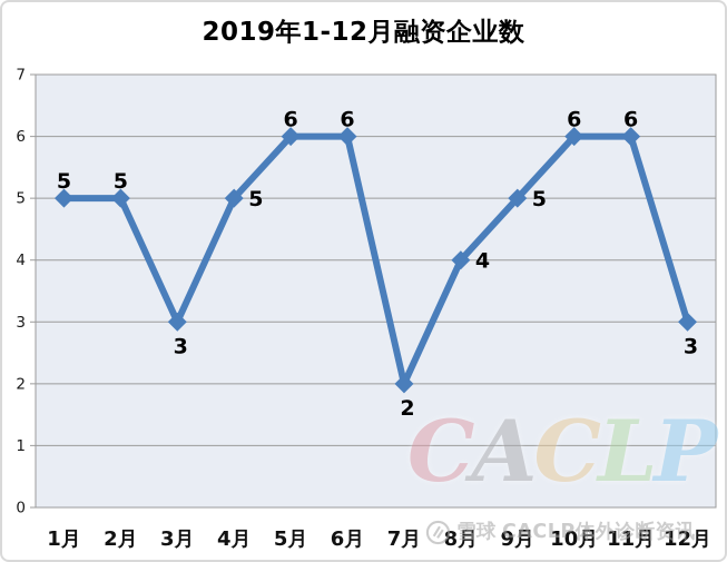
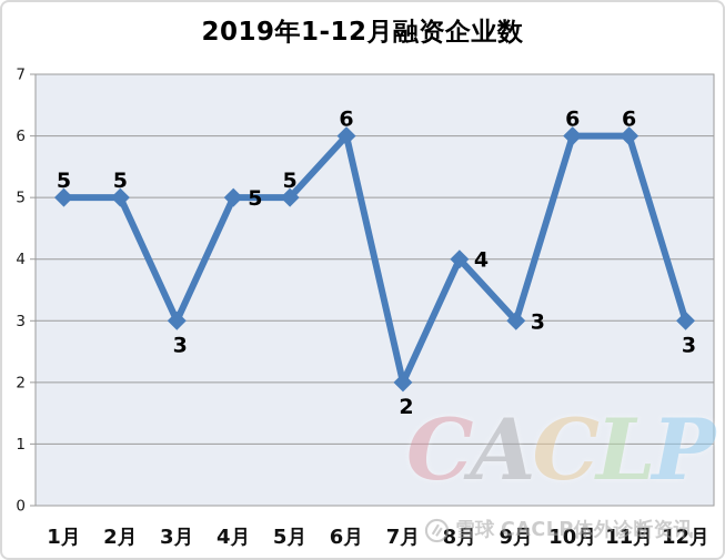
5月: 6 -> 5
9月: 5 -> 3
